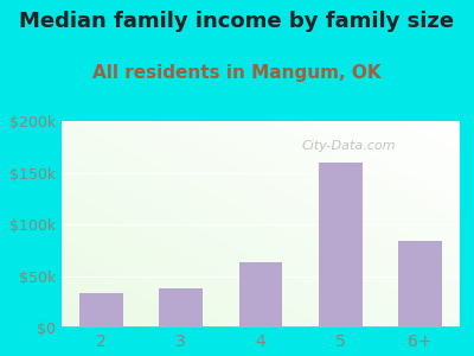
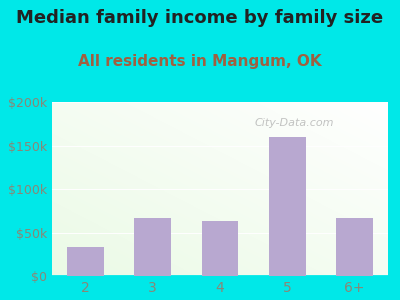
3: $38k -> $67k
6+: $84k -> $67k
